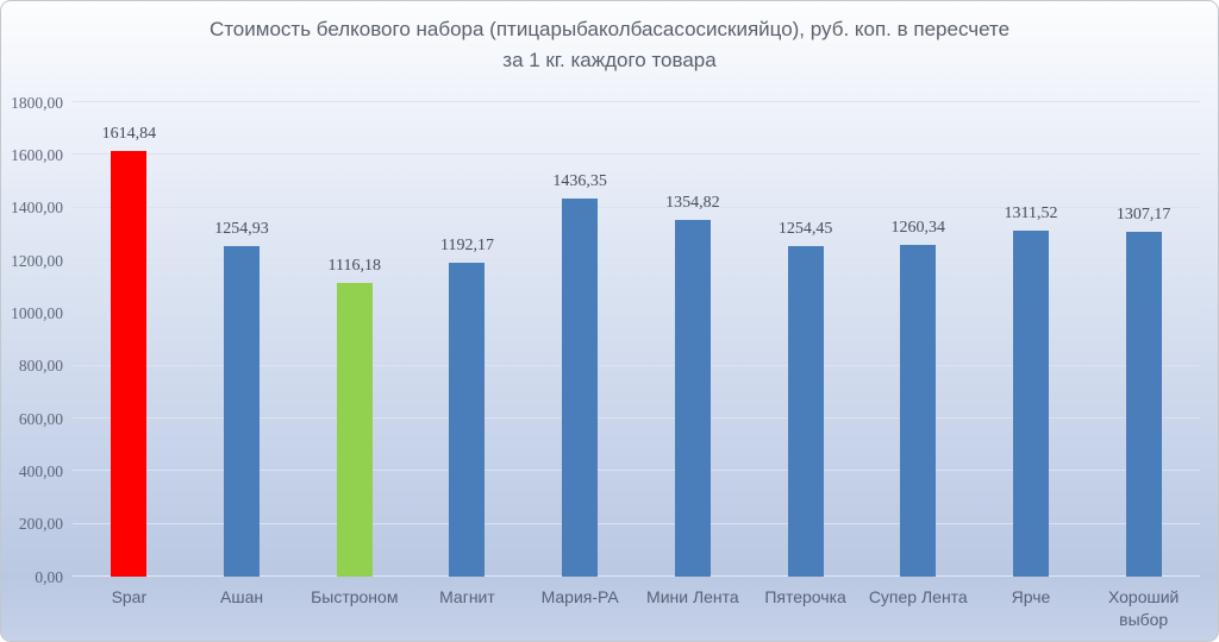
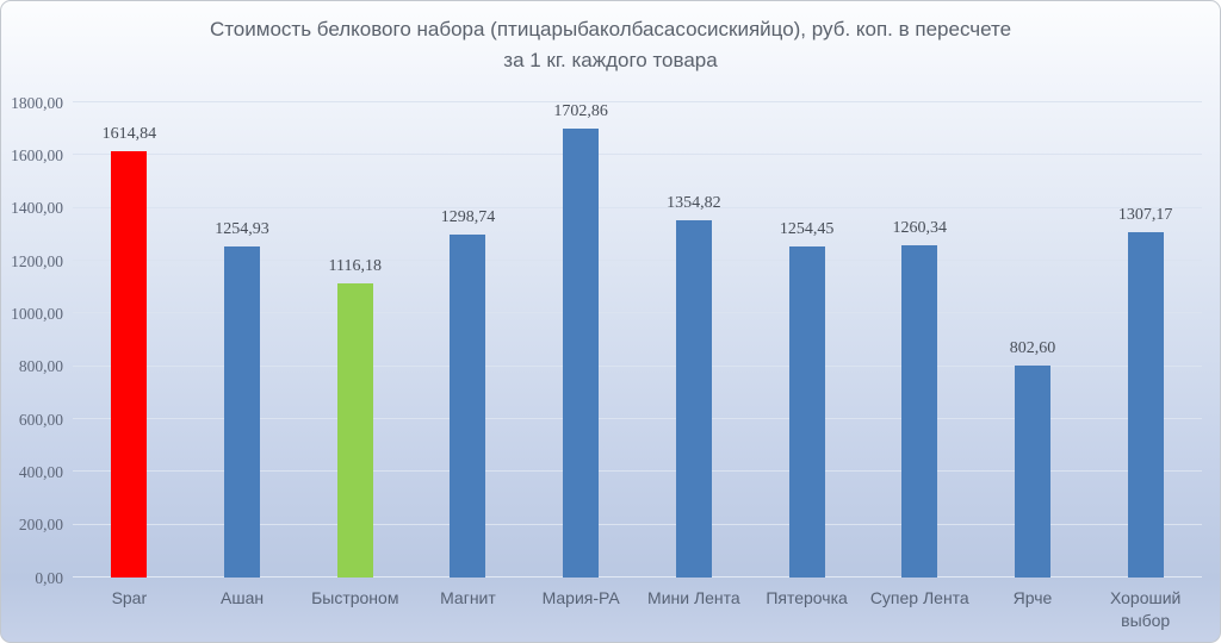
Магнит: 1192,17 -> 1298,74
Мария-РА: 1436,35 -> 1702,86
Ярче: 1311,52 -> 802,60
